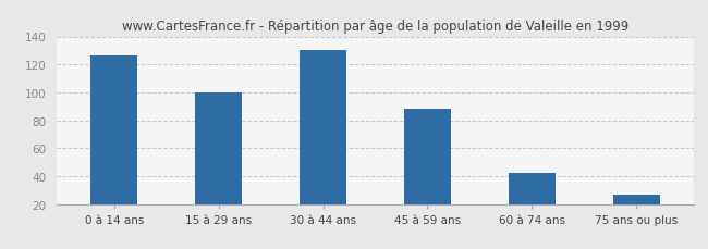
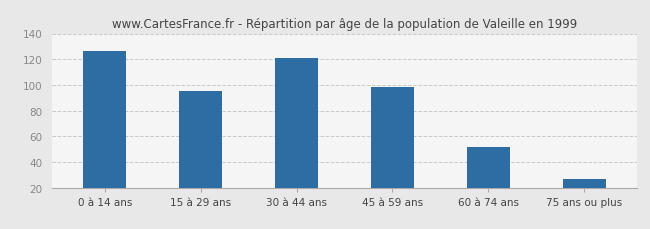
15 à 29 ans: 100 -> 95
30 à 44 ans: 130 -> 121
45 à 59 ans: 88 -> 98
60 à 74 ans: 42 -> 52
